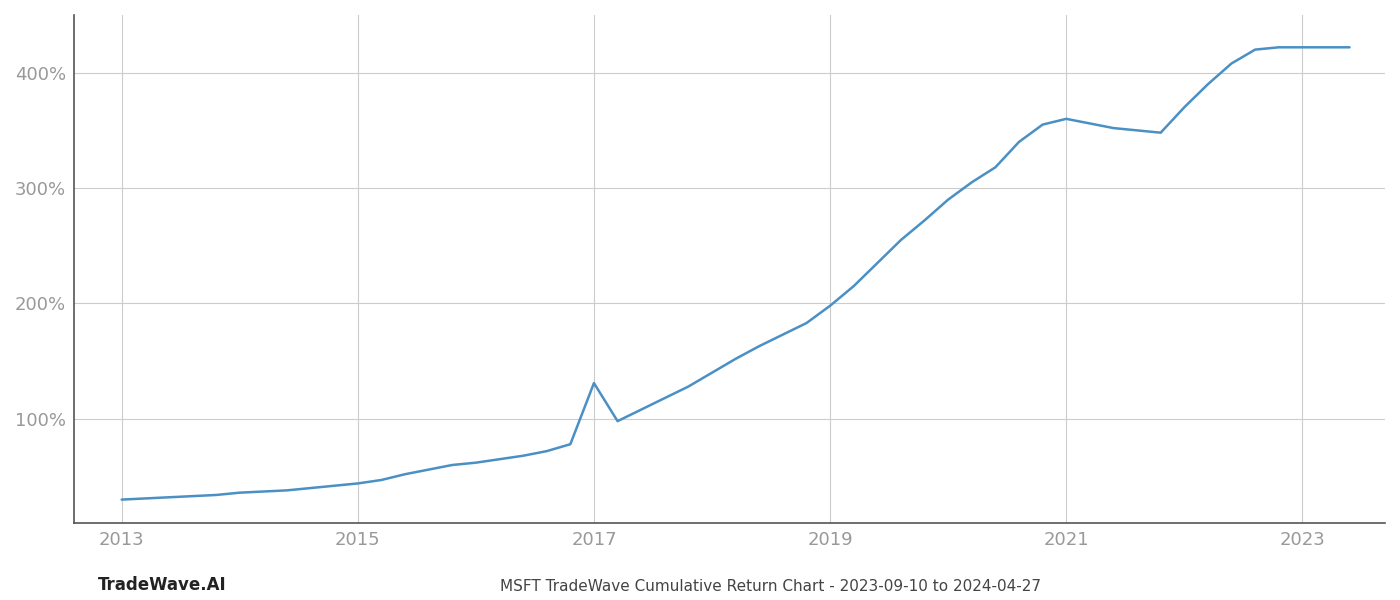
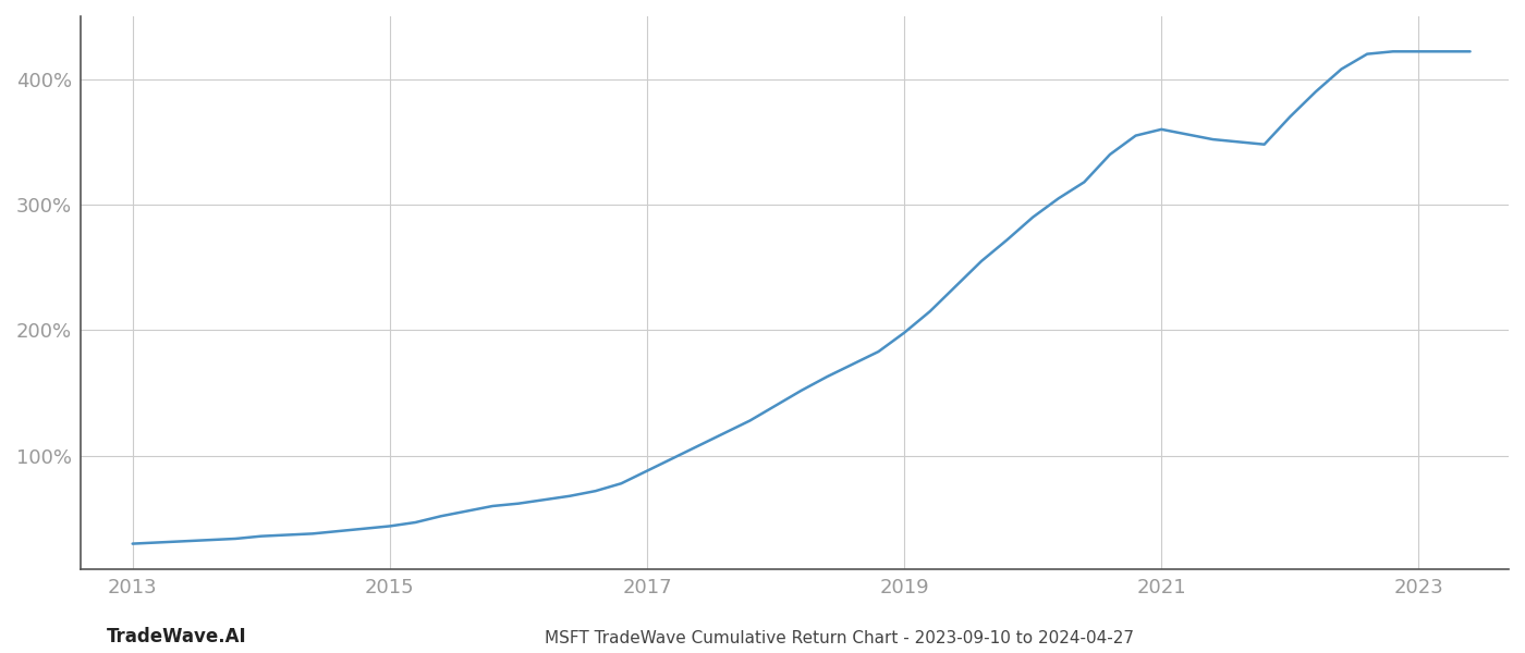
2017: 131% -> 88%
